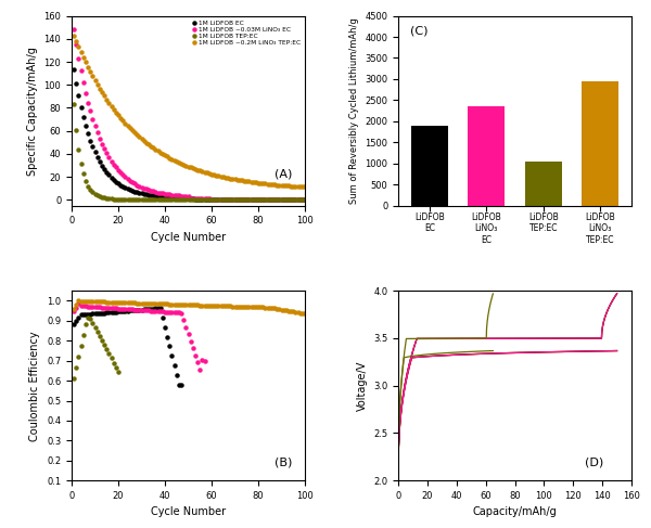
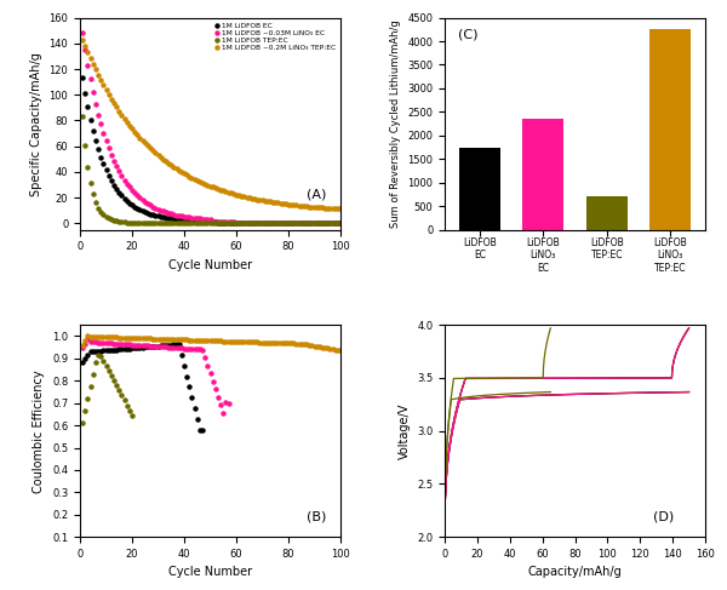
LiDFOB EC: 1900 -> 1750
LiDFOB TEP:EC: 1050 -> 700
LiDFOB LiNO₃ TEP:EC: 2950 -> 4250
